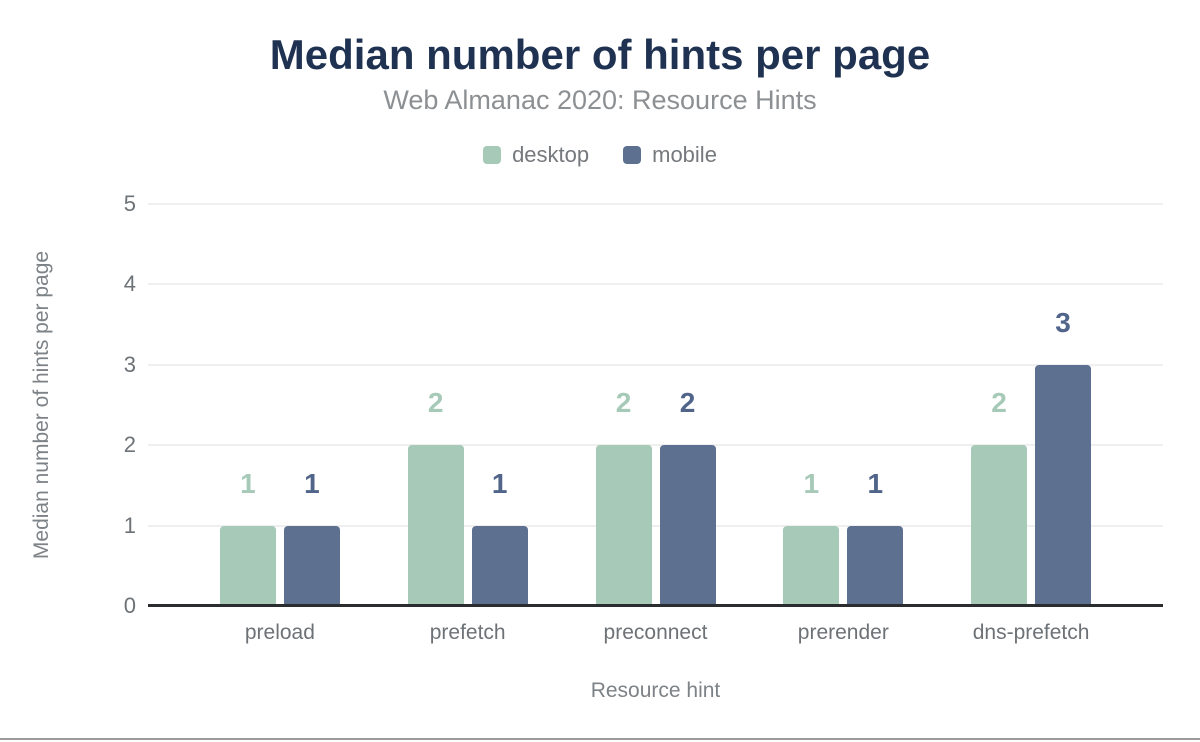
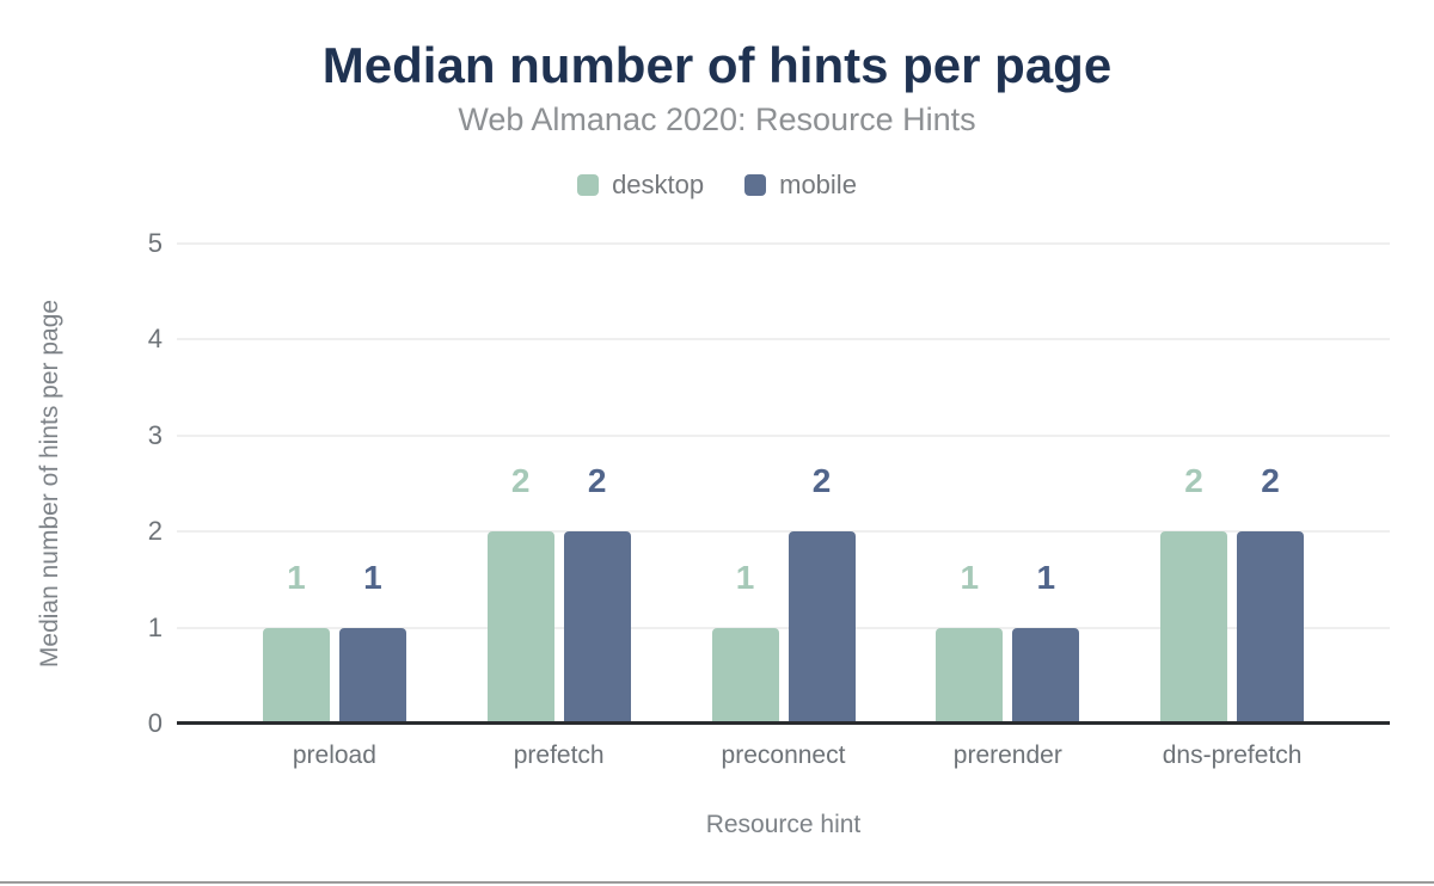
mobile/prefetch: 1 -> 2
desktop/preconnect: 2 -> 1
mobile/dns-prefetch: 3 -> 2
